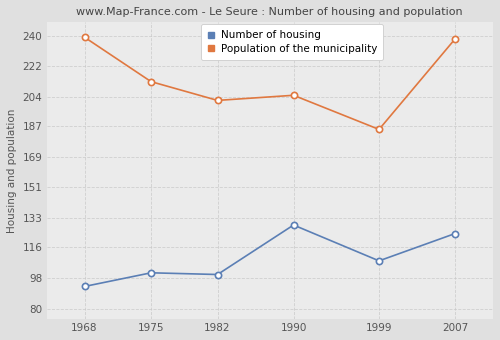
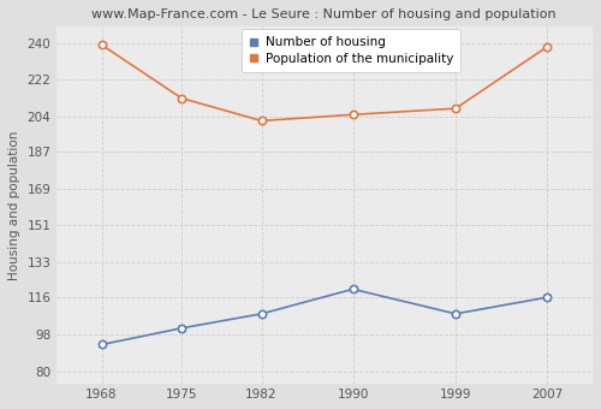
Number of housing/1982: 100 -> 108
Number of housing/1990: 129 -> 120
Population of the municipality/1999: 185 -> 208
Number of housing/2007: 124 -> 116
